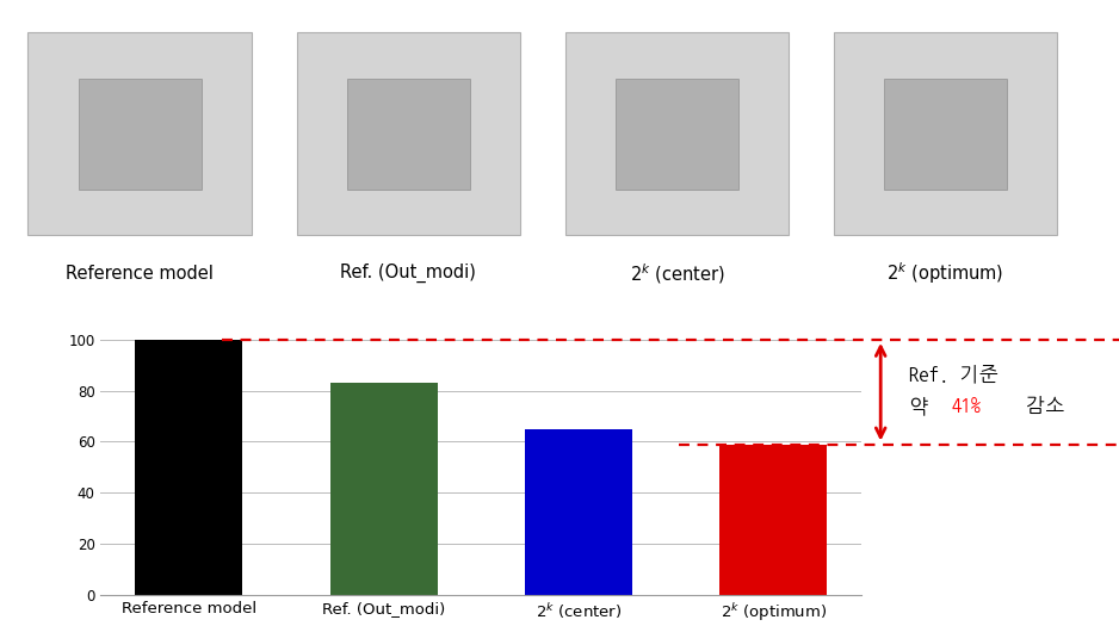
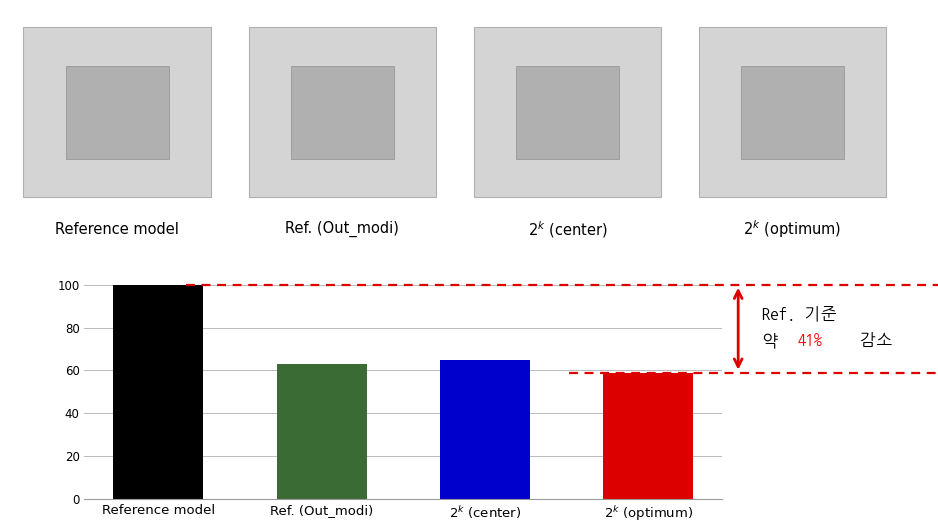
Ref. (Out_modi): 83 -> 63
